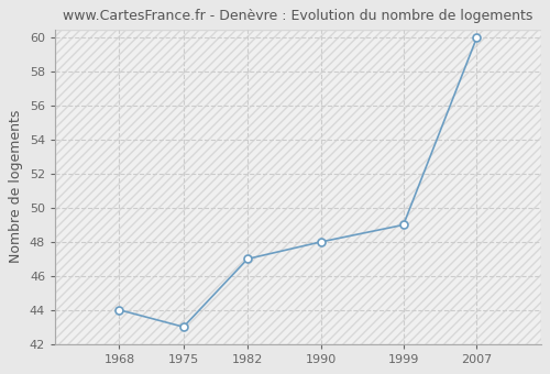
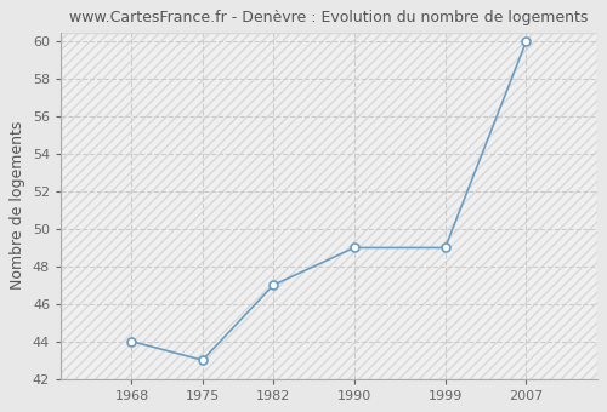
1990: 48 -> 49
